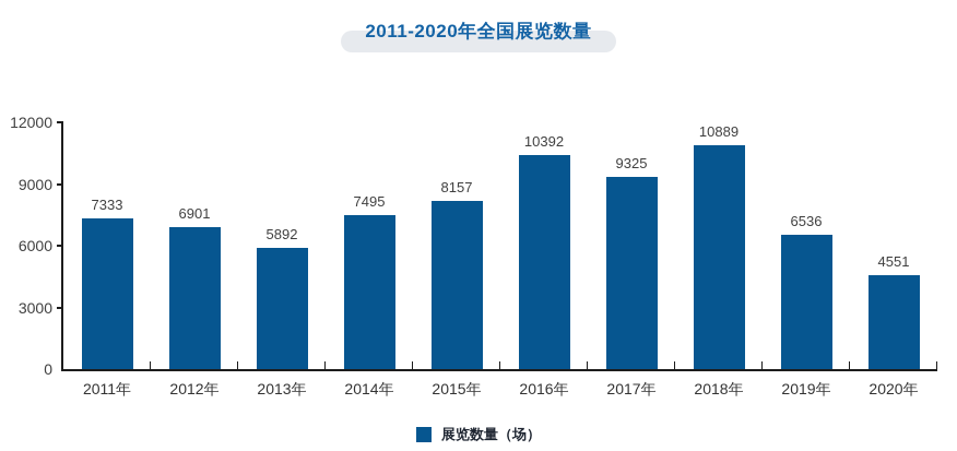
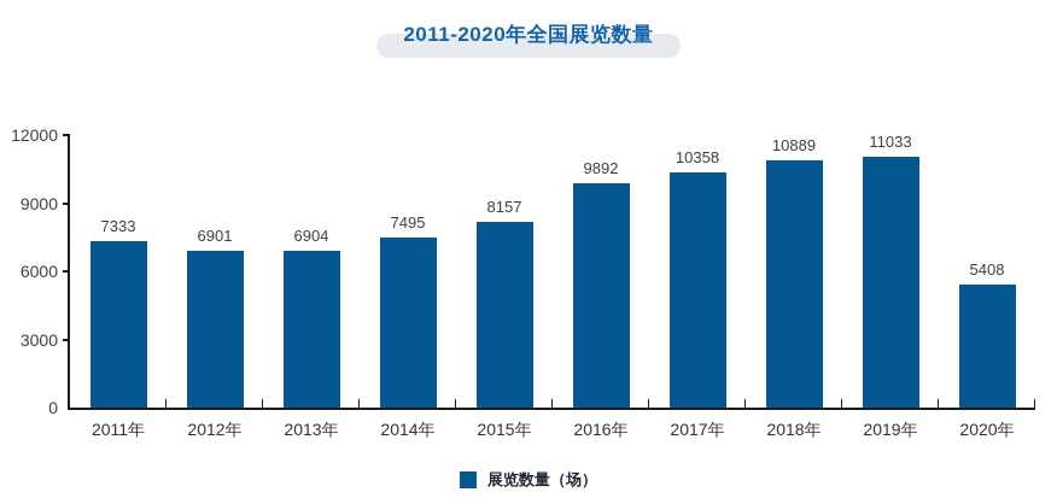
2013年: 5892 -> 6904
2016年: 10392 -> 9892
2017年: 9325 -> 10358
2019年: 6536 -> 11033
2020年: 4551 -> 5408
